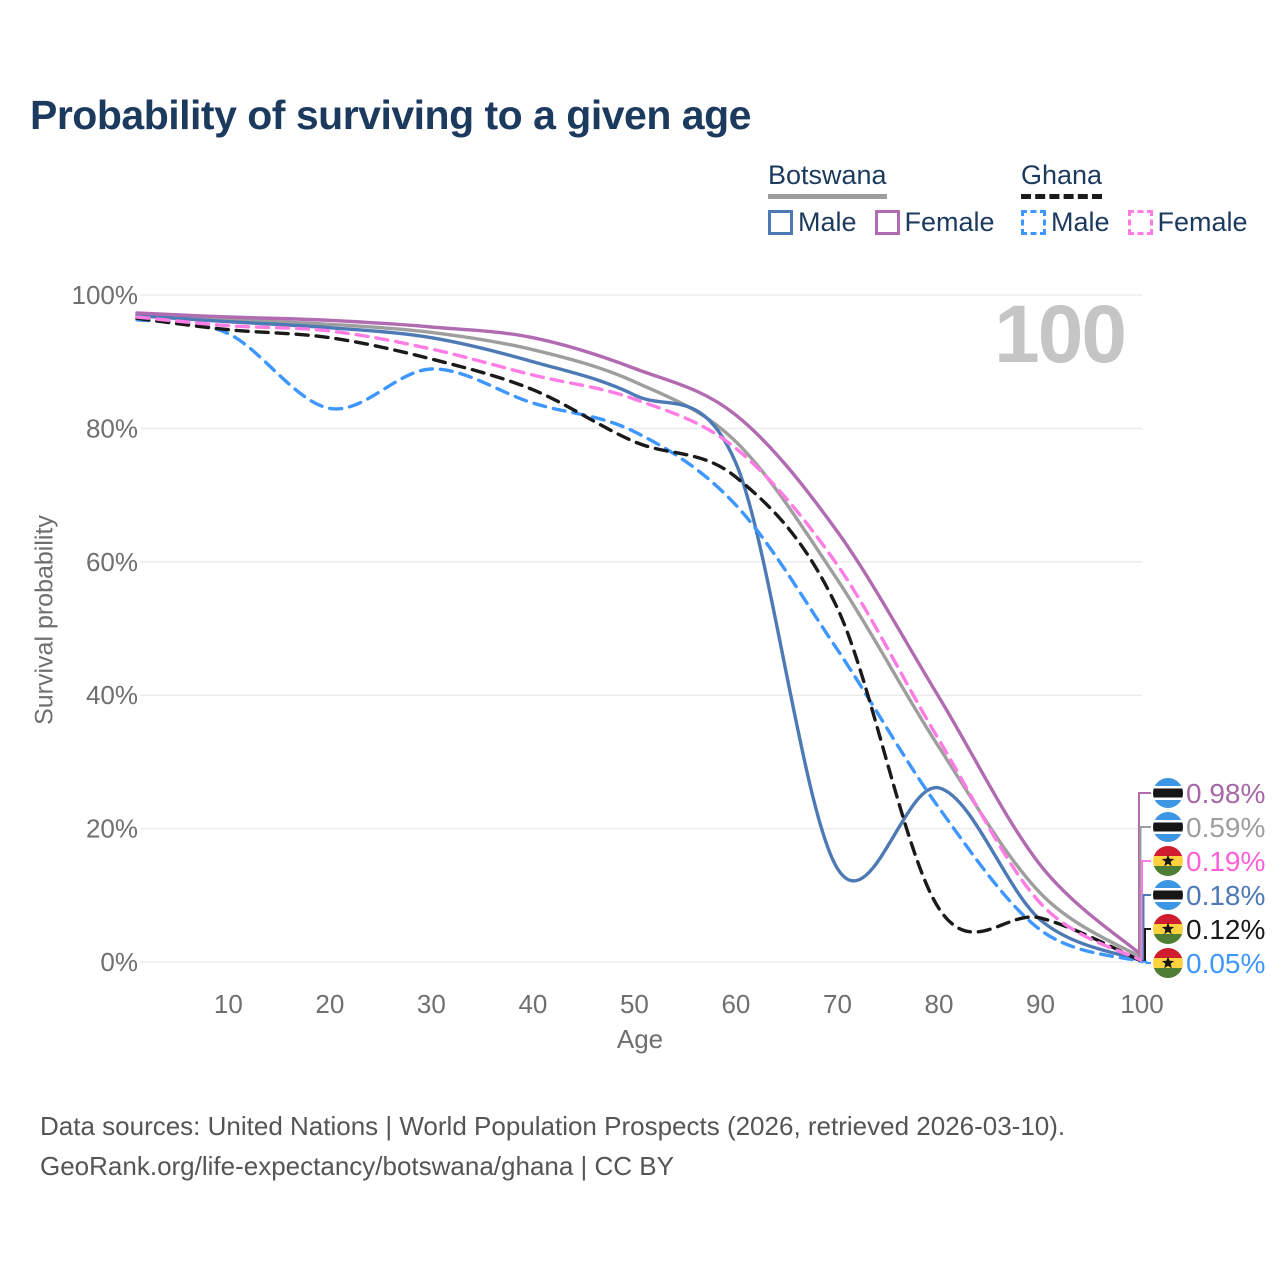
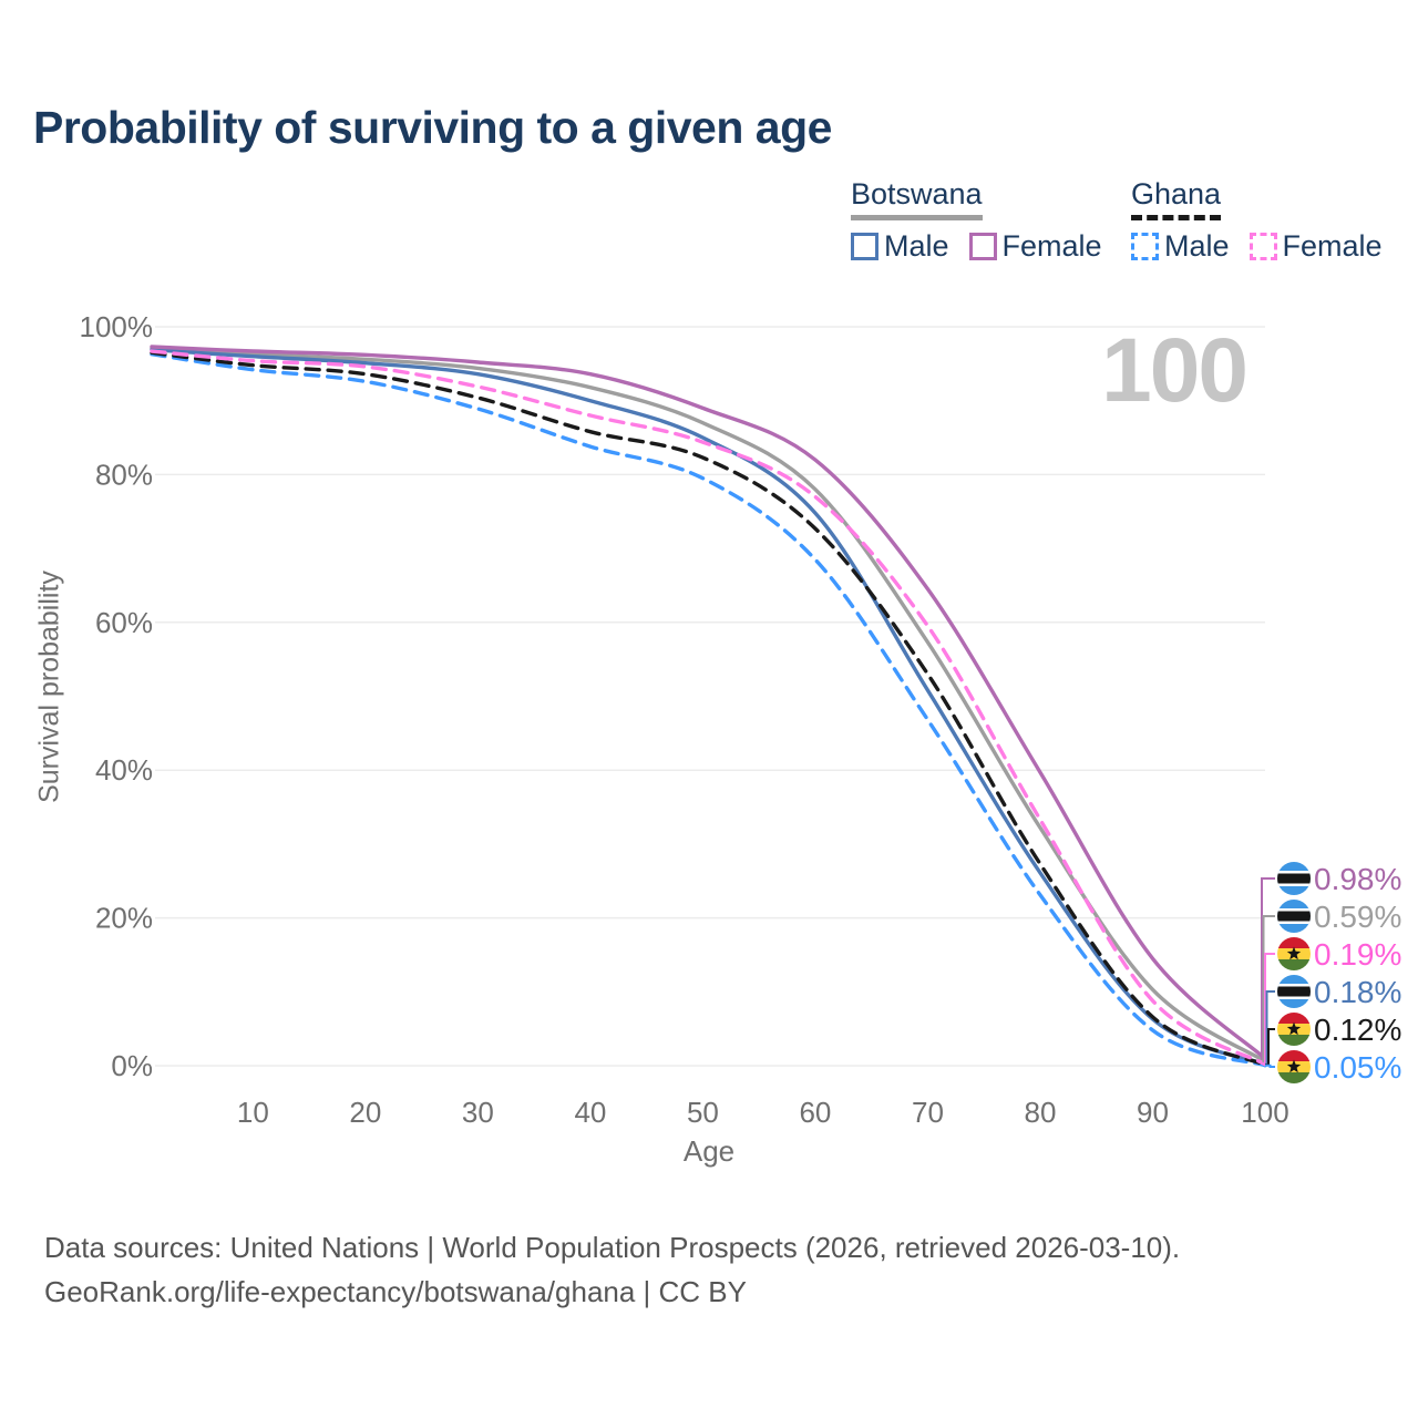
Ghana Male/20: 83% -> 93%
Ghana/50: 78% -> 82%
Botswana Male/70: 14% -> 51%
Ghana/80: 8% -> 27%
